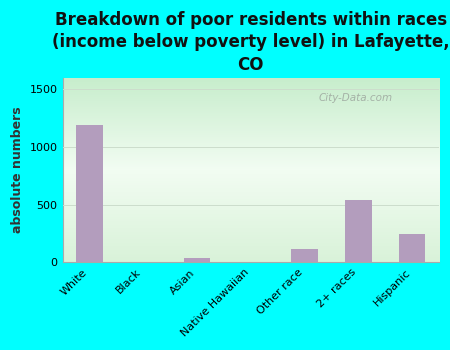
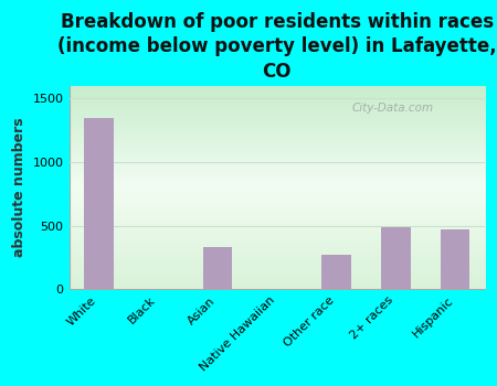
White: 1200 -> 1350
Asian: 40 -> 330
Other race: 120 -> 270
2+ races: 540 -> 490
Hispanic: 250 -> 470
